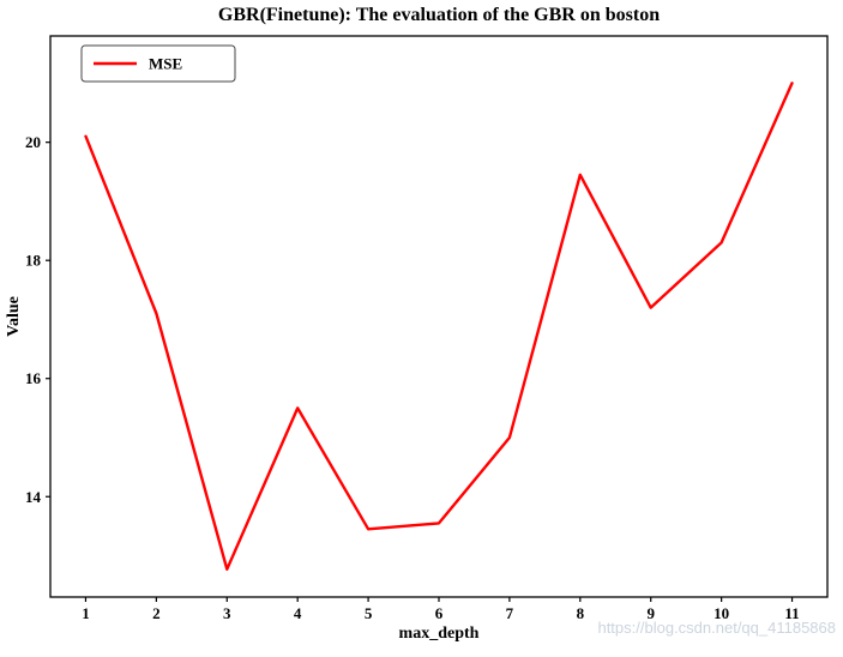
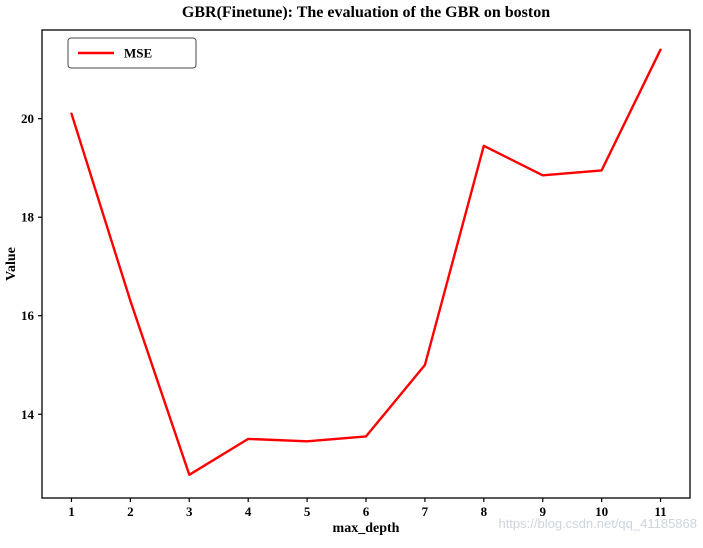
2: 17.1 -> 16.3
4: 15.5 -> 13.5
9: 17.2 -> 18.9
10: 18.3 -> 18.9
11: 21.0 -> 21.4
